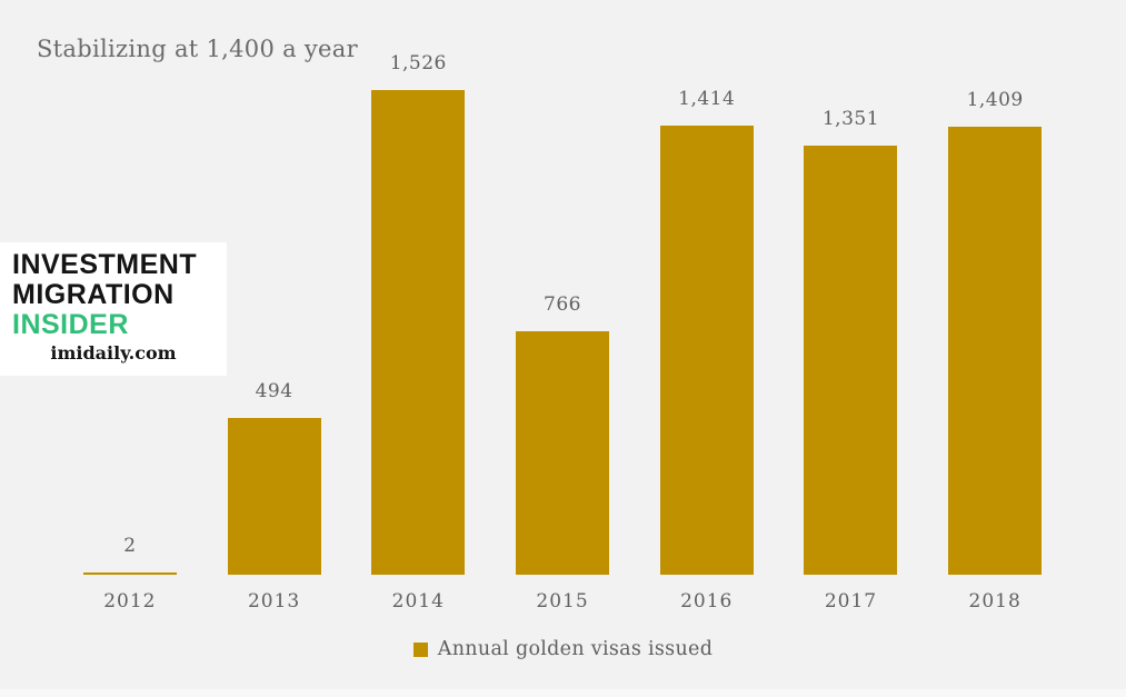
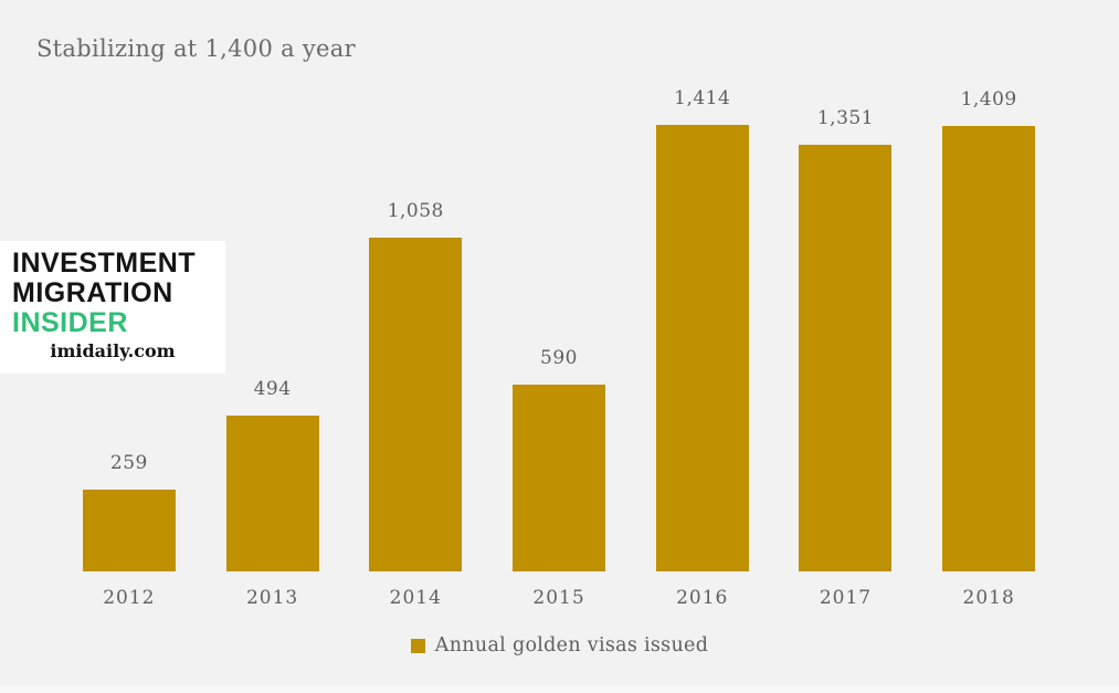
2012: 2 -> 259
2014: 1,526 -> 1,058
2015: 766 -> 590
